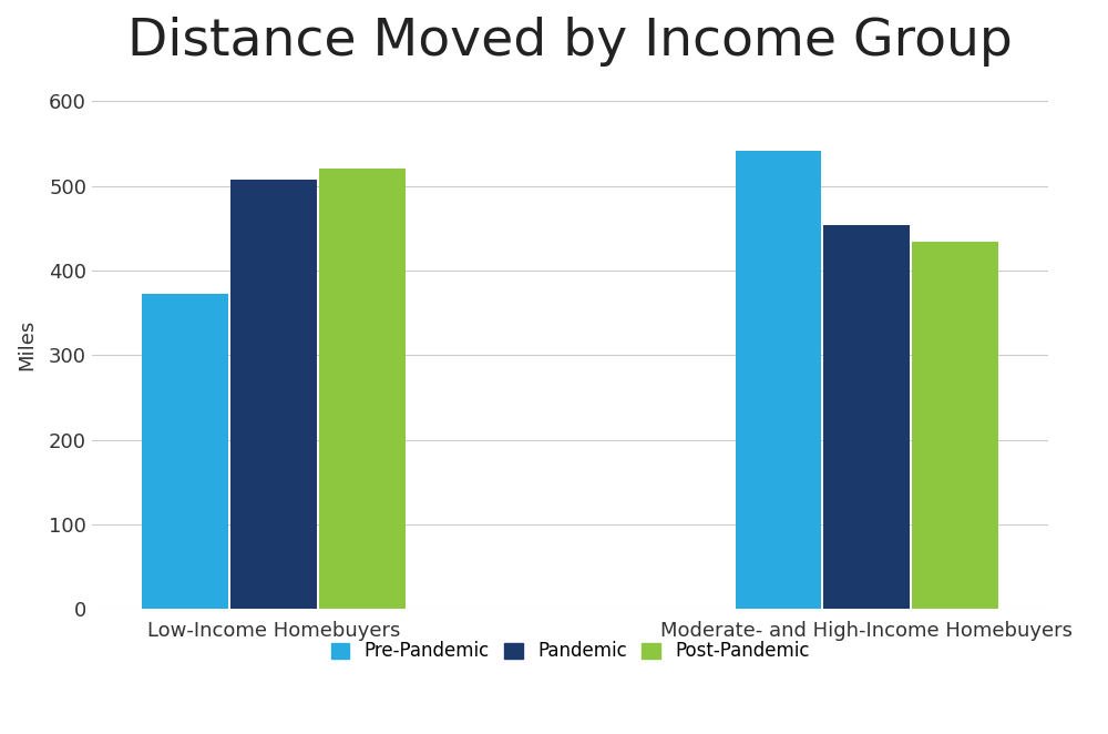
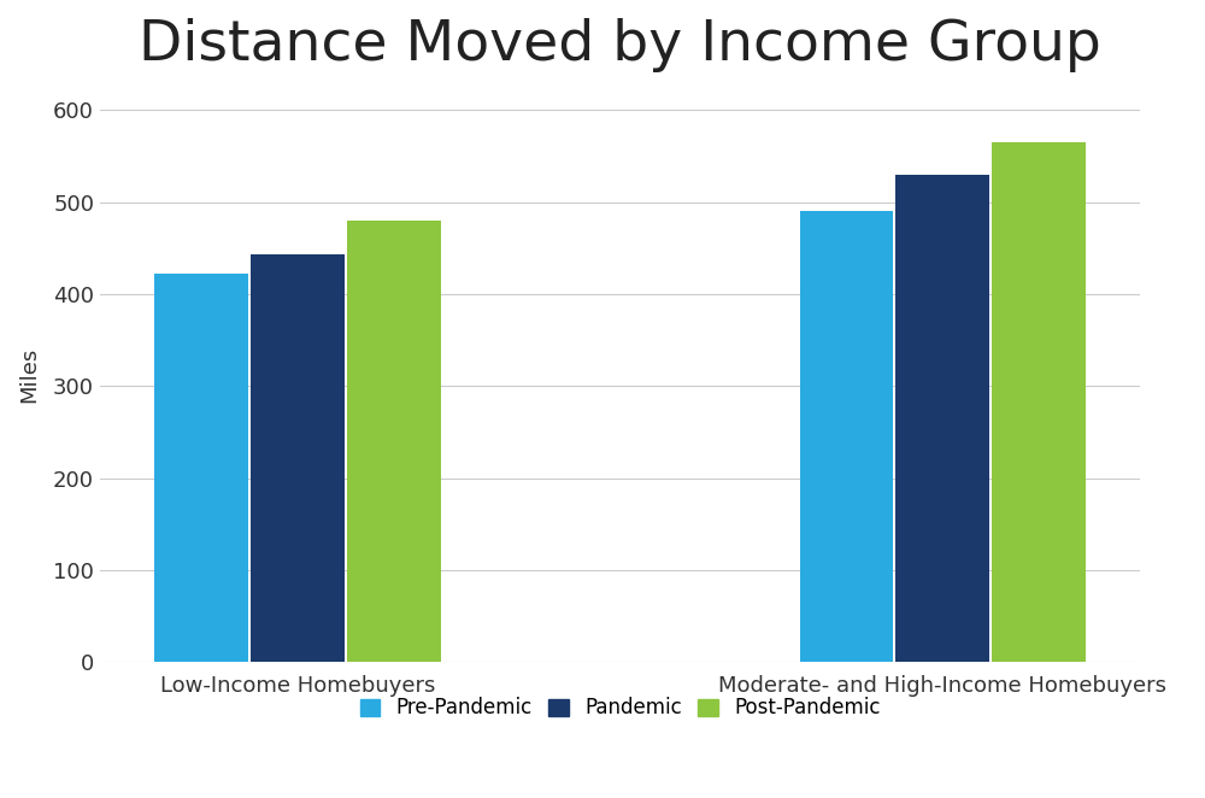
Pre-Pandemic/Low-Income Homebuyers: 372 -> 422
Pandemic/Low-Income Homebuyers: 508 -> 443
Post-Pandemic/Low-Income Homebuyers: 520 -> 480
Pre-Pandemic/Moderate- and High-Income Homebuyers: 542 -> 490
Pandemic/Moderate- and High-Income Homebuyers: 454 -> 530
Post-Pandemic/Moderate- and High-Income Homebuyers: 434 -> 565
